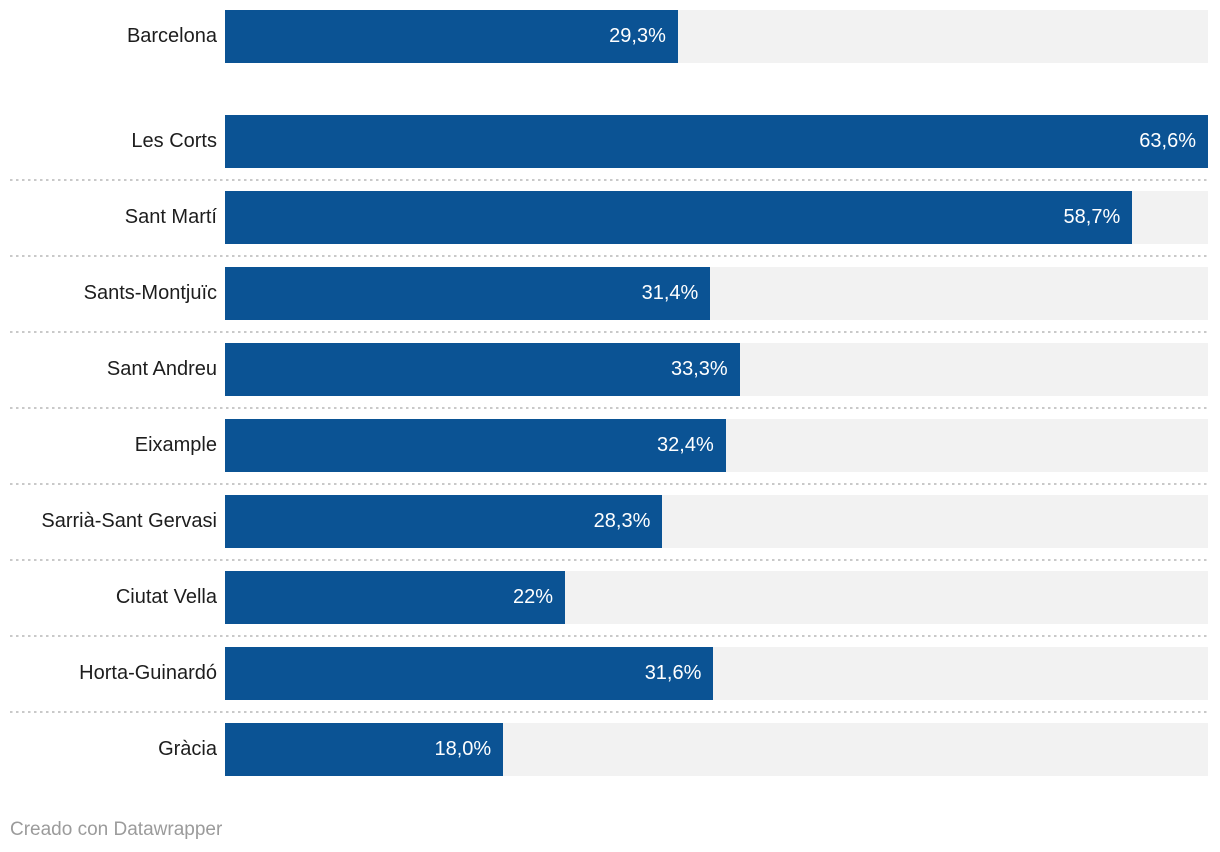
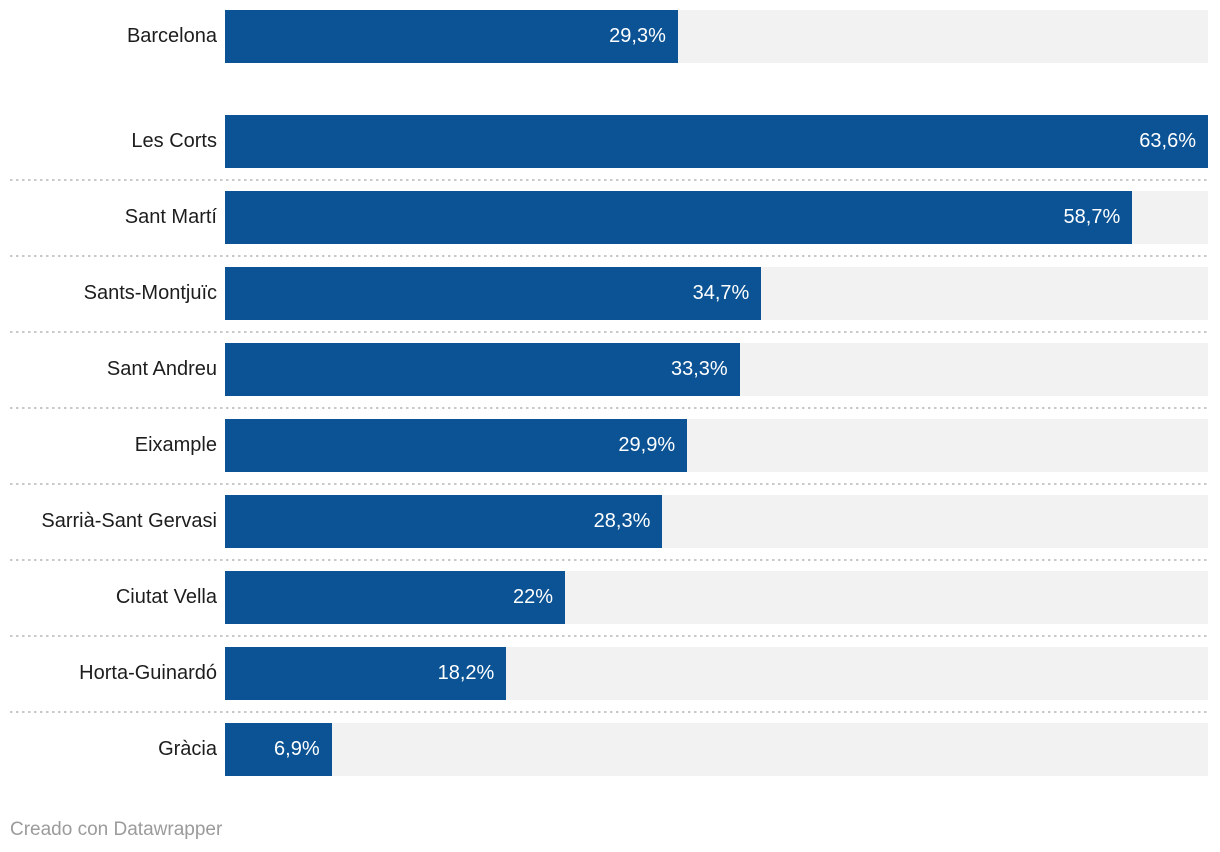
Sants-Montjuïc: 31,4% -> 34,7%
Eixample: 32,4% -> 29,9%
Horta-Guinardó: 31,6% -> 18,2%
Gràcia: 18,0% -> 6,9%
